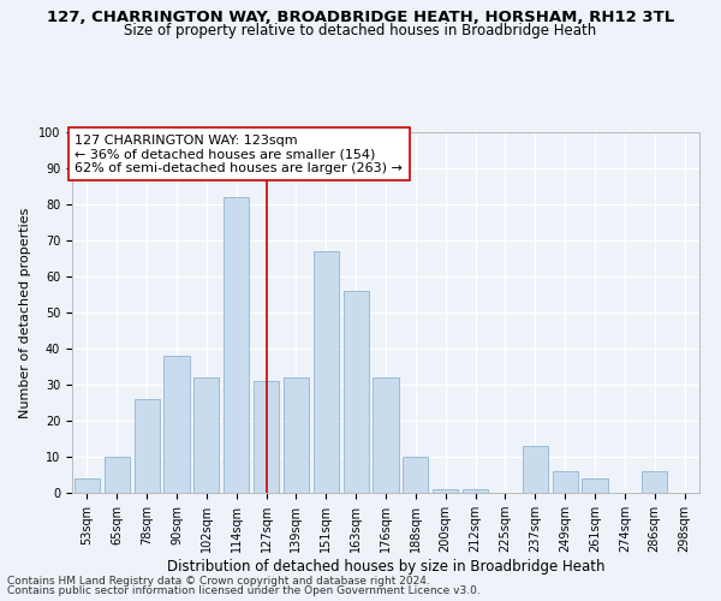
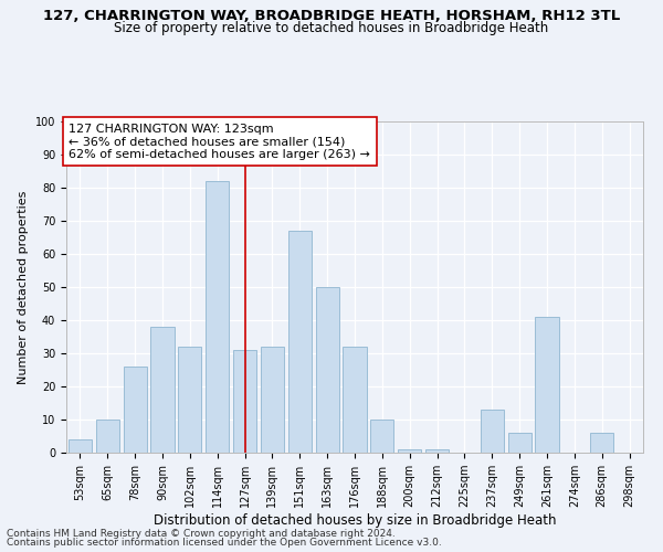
163sqm: 56 -> 50
261sqm: 4 -> 41
